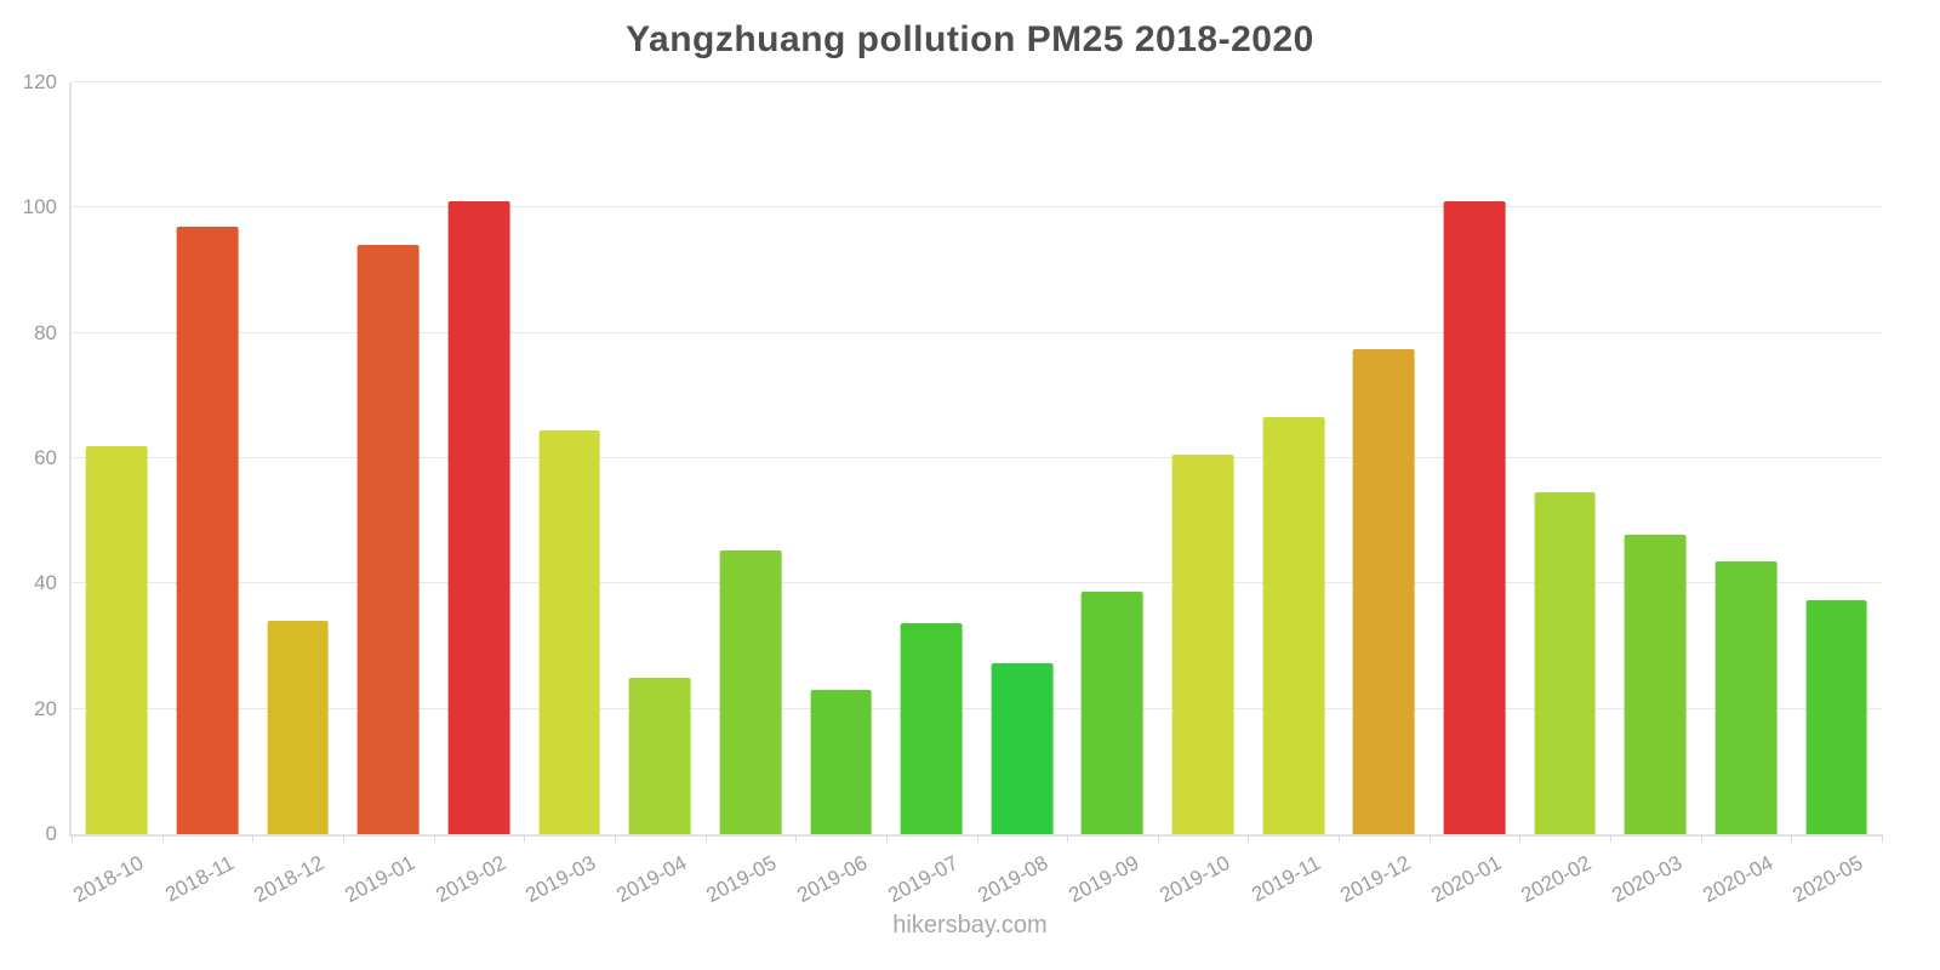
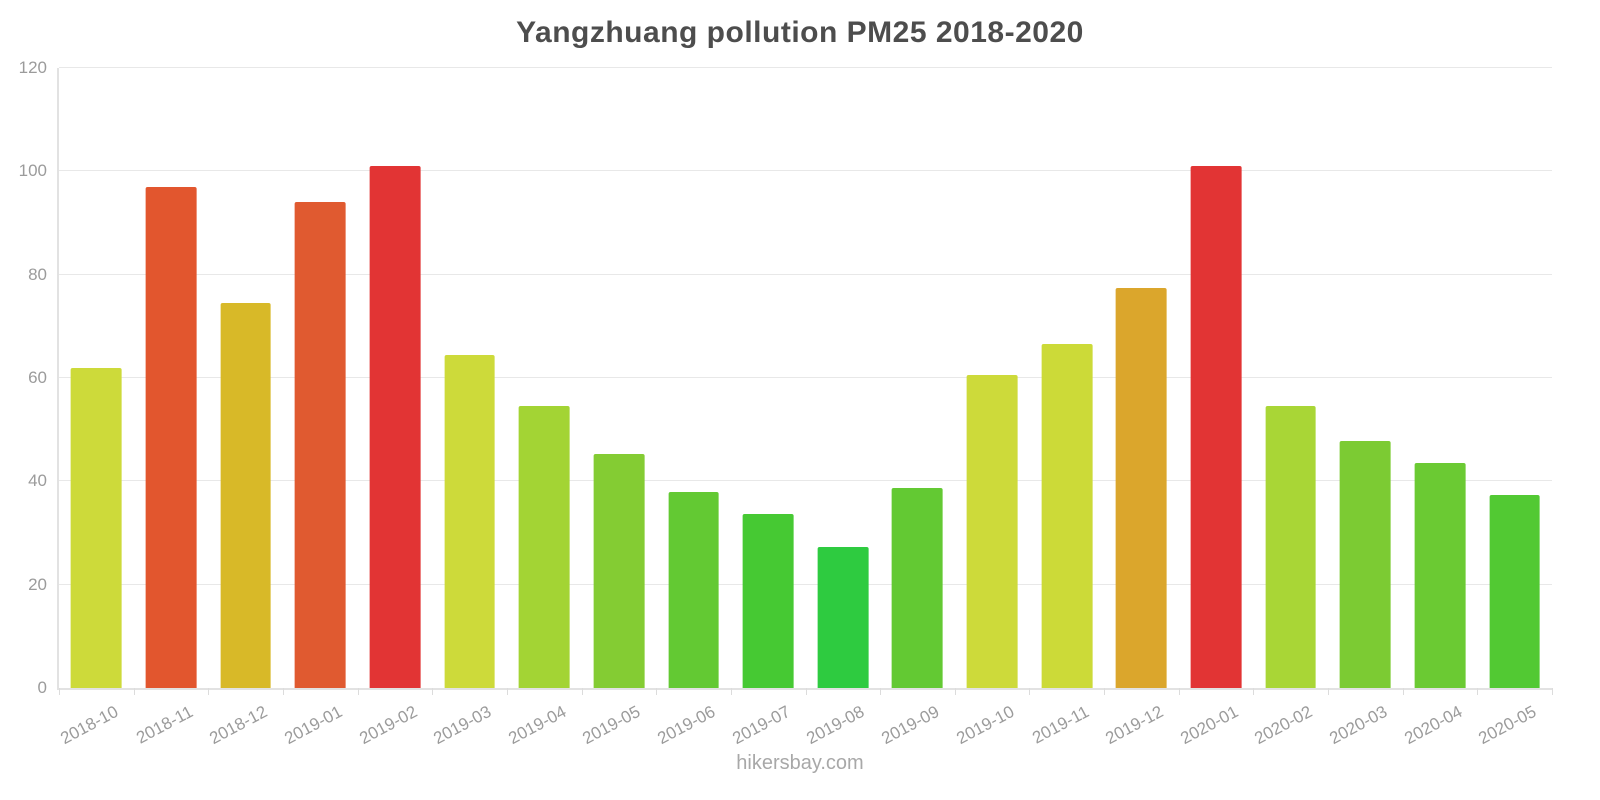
2018-12: 34 -> 74
2019-04: 25 -> 54
2019-06: 23 -> 38
